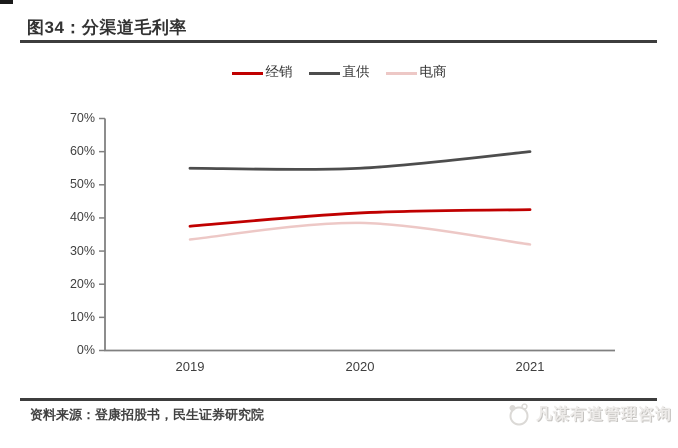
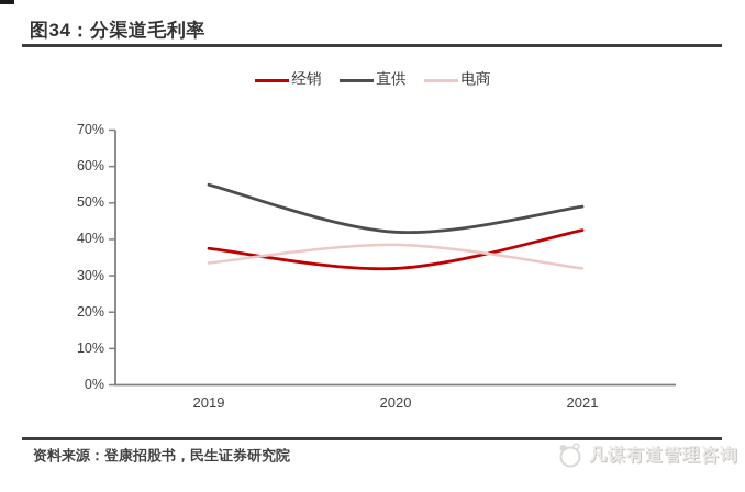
经销/2020: 42% -> 32%
直供/2020: 55% -> 42%
直供/2021: 60% -> 49%
